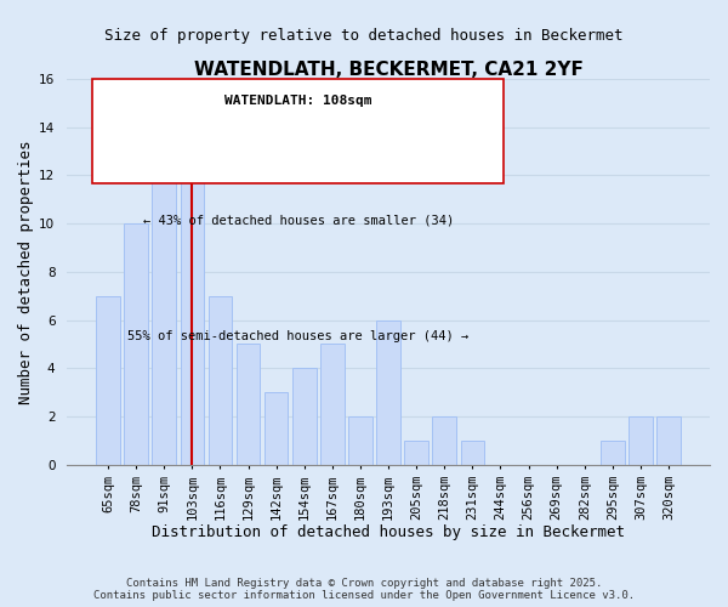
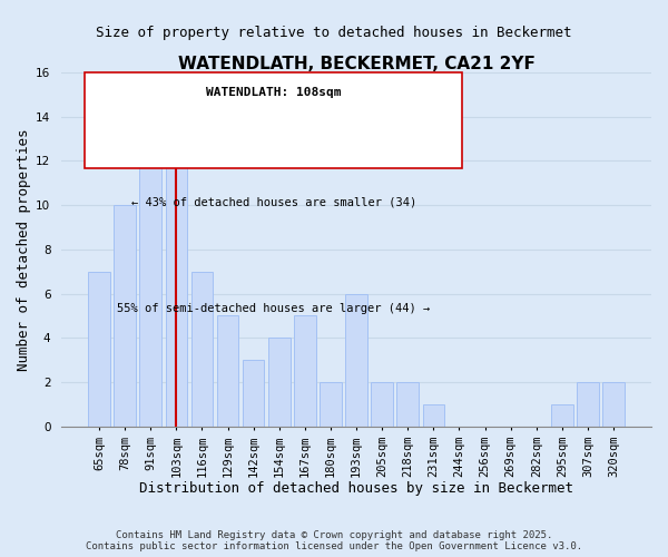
205sqm: 1 -> 2
